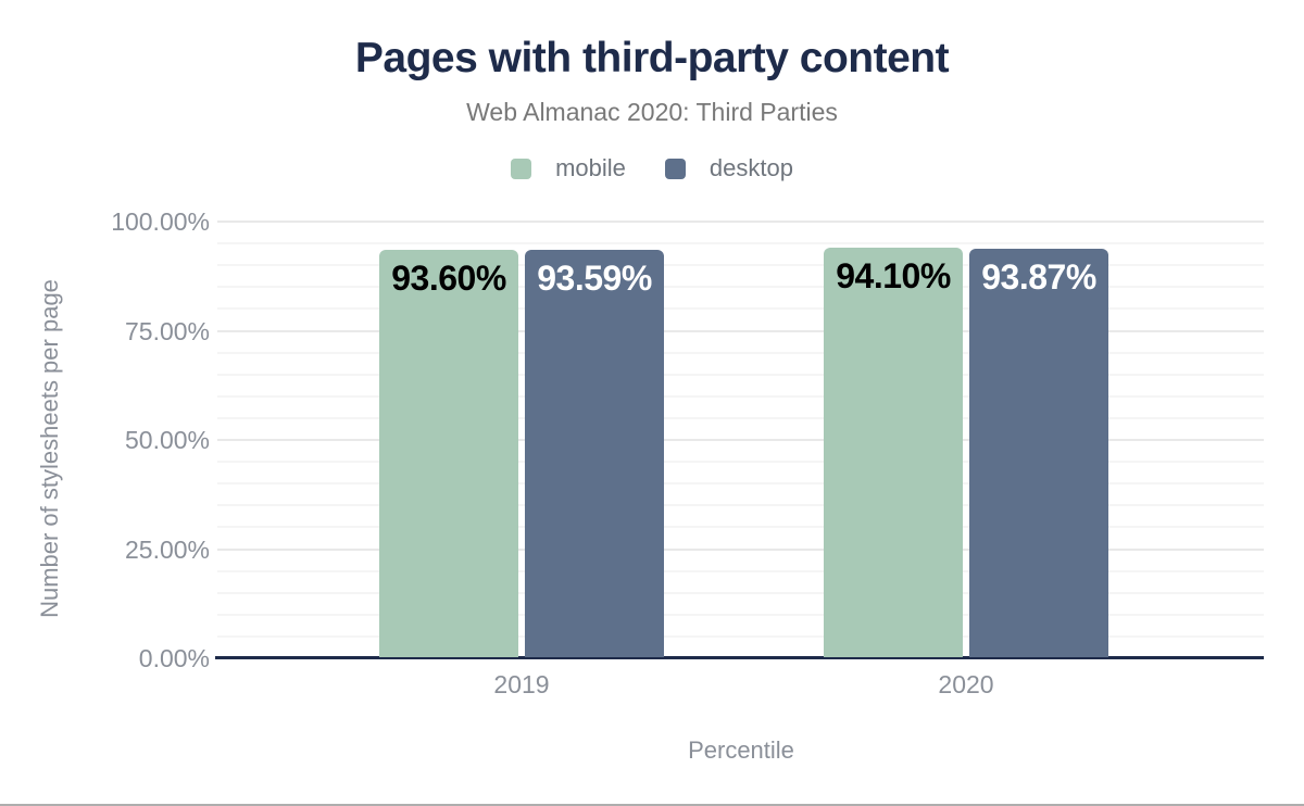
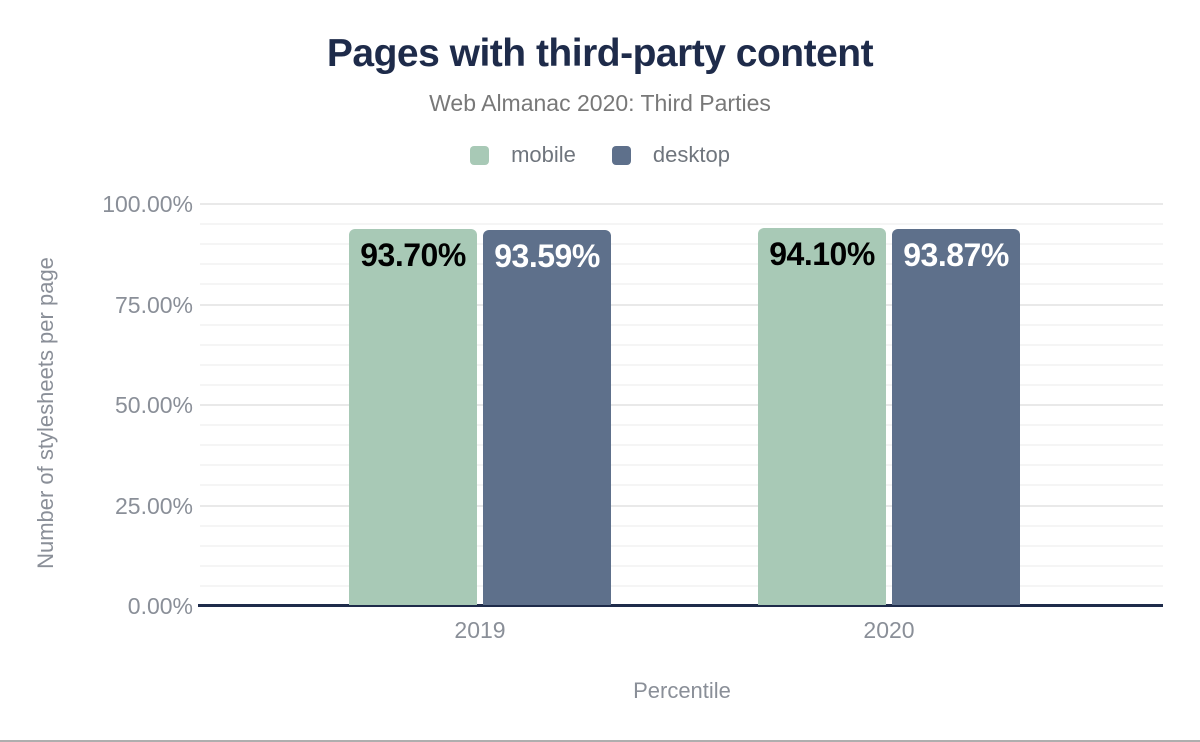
mobile/2019: 93.60% -> 93.70%
